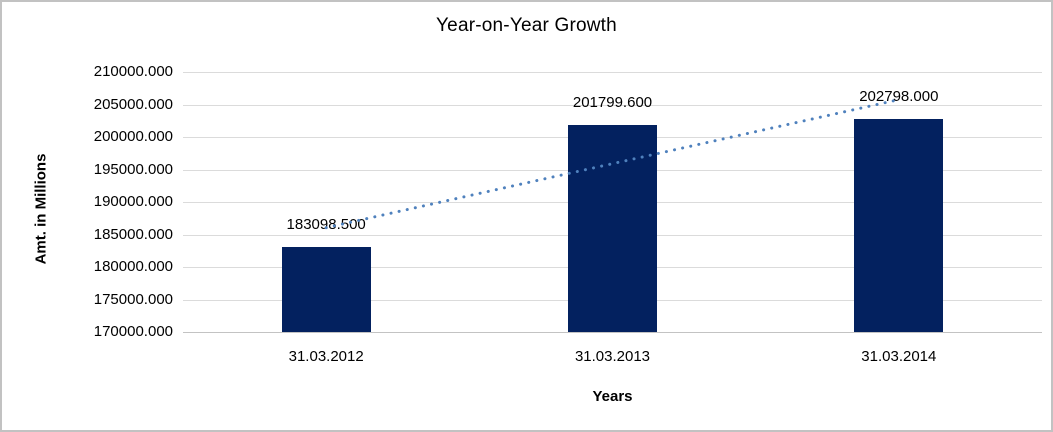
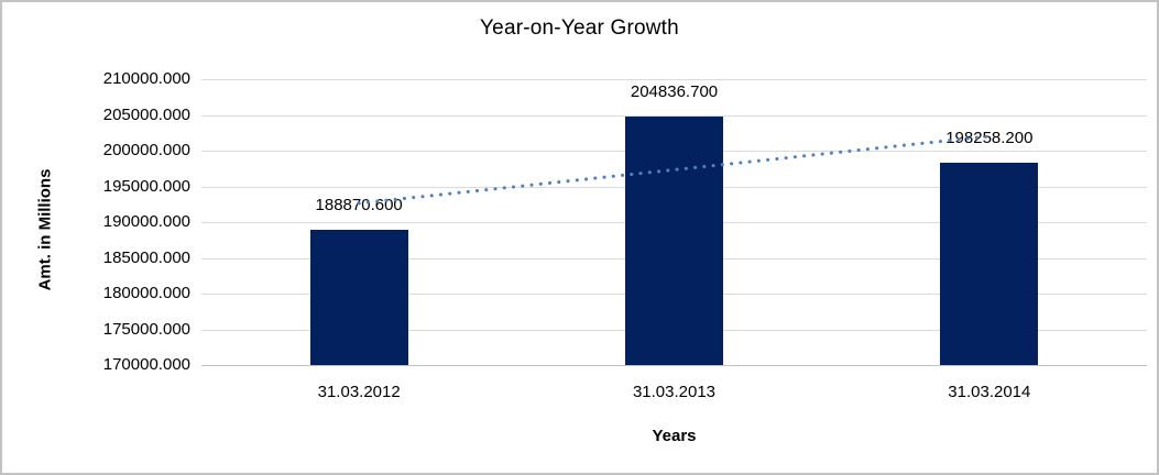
31.03.2012: 183098.500 -> 188870.600
31.03.2013: 201799.600 -> 204836.700
31.03.2014: 202798.000 -> 198258.200
